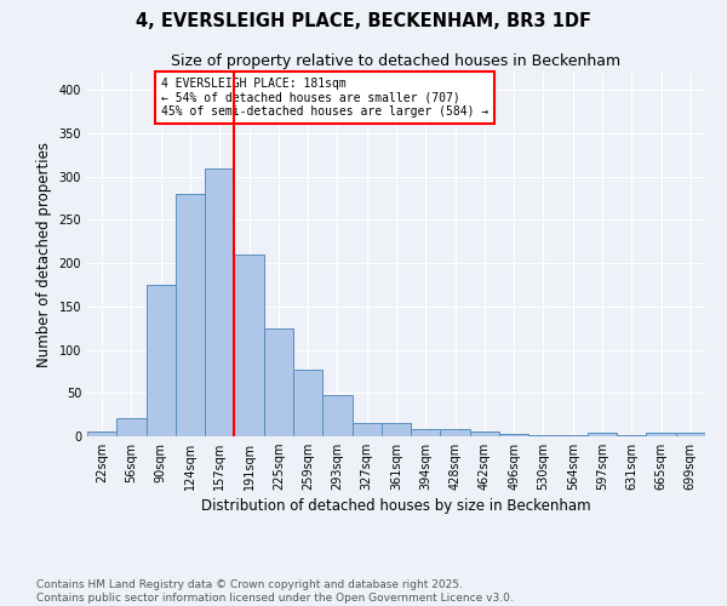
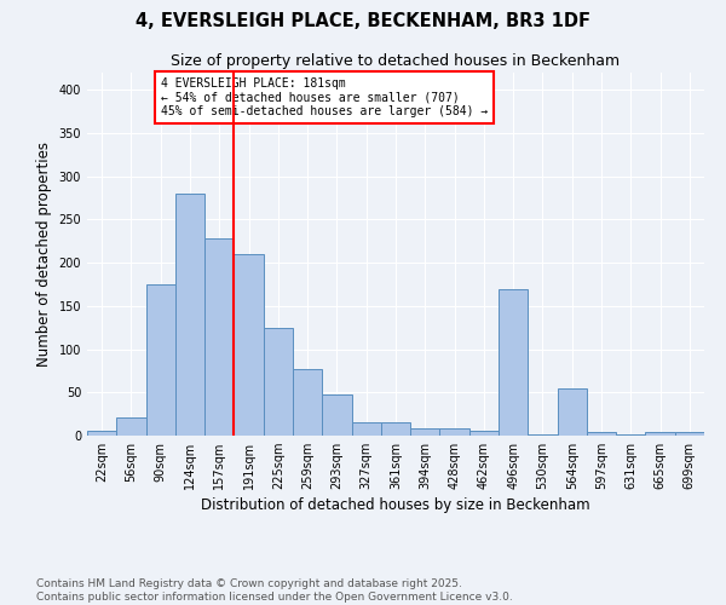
157sqm: 310 -> 228
496sqm: 3 -> 170
564sqm: 1 -> 54
